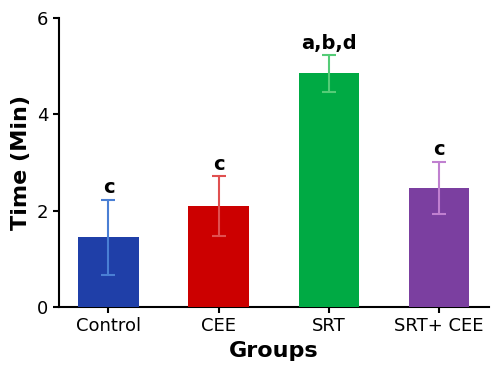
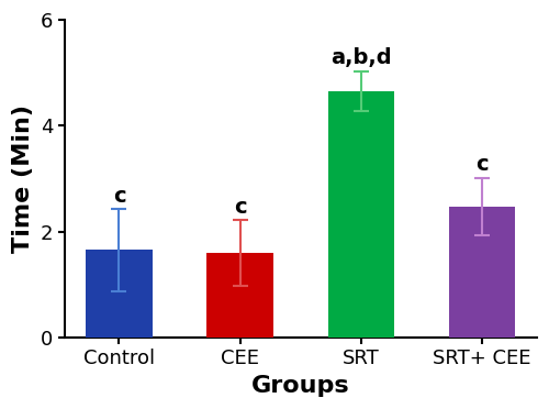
Control: 1.45 -> 1.65
CEE: 2.10 -> 1.60
SRT: 4.85 -> 4.65
